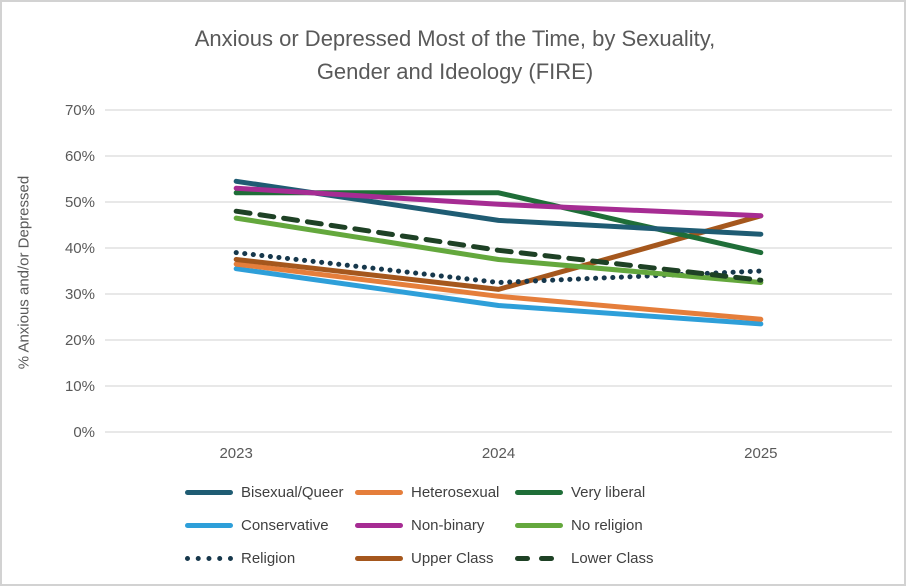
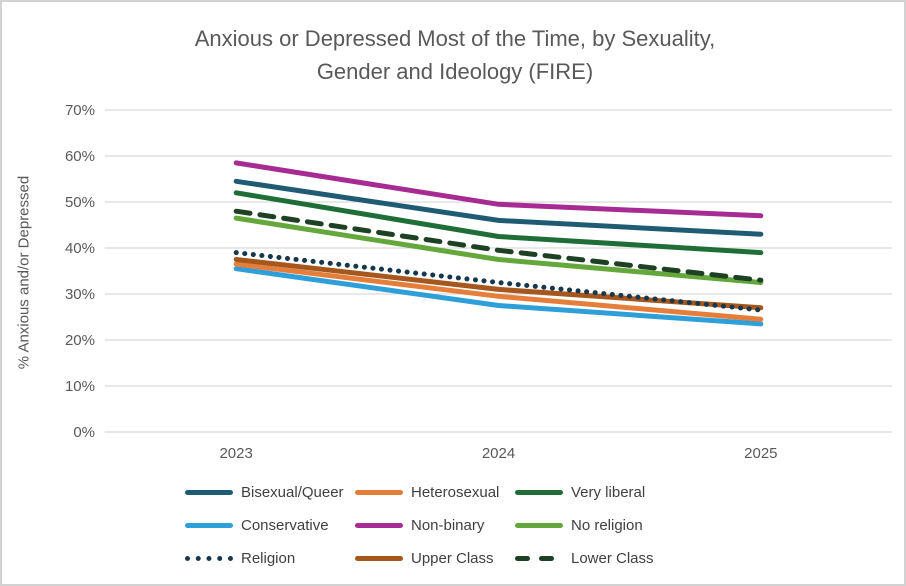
Non-binary/2023: 53% -> 58%
Very liberal/2024: 52% -> 42%
Religion/2025: 35% -> 26%
Upper Class/2025: 47% -> 27%
